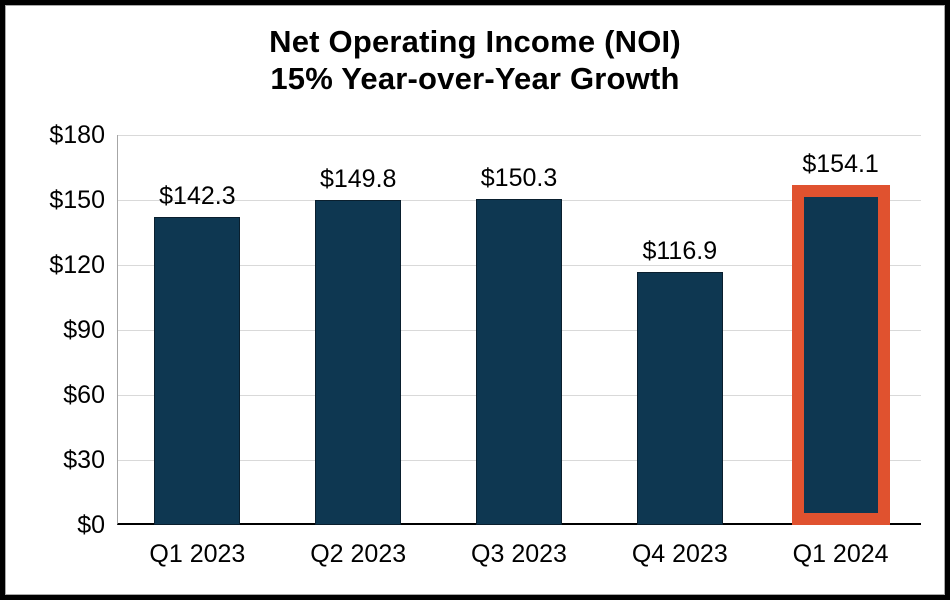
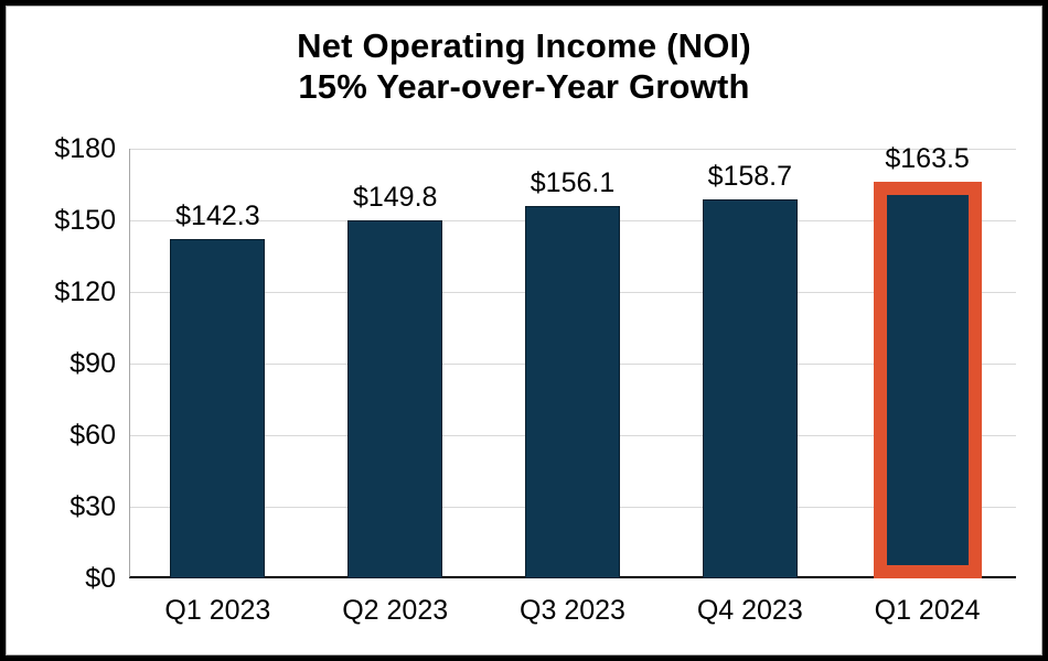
Q3 2023: $150.3 -> $156.1
Q4 2023: $116.9 -> $158.7
Q1 2024: $154.1 -> $163.5
